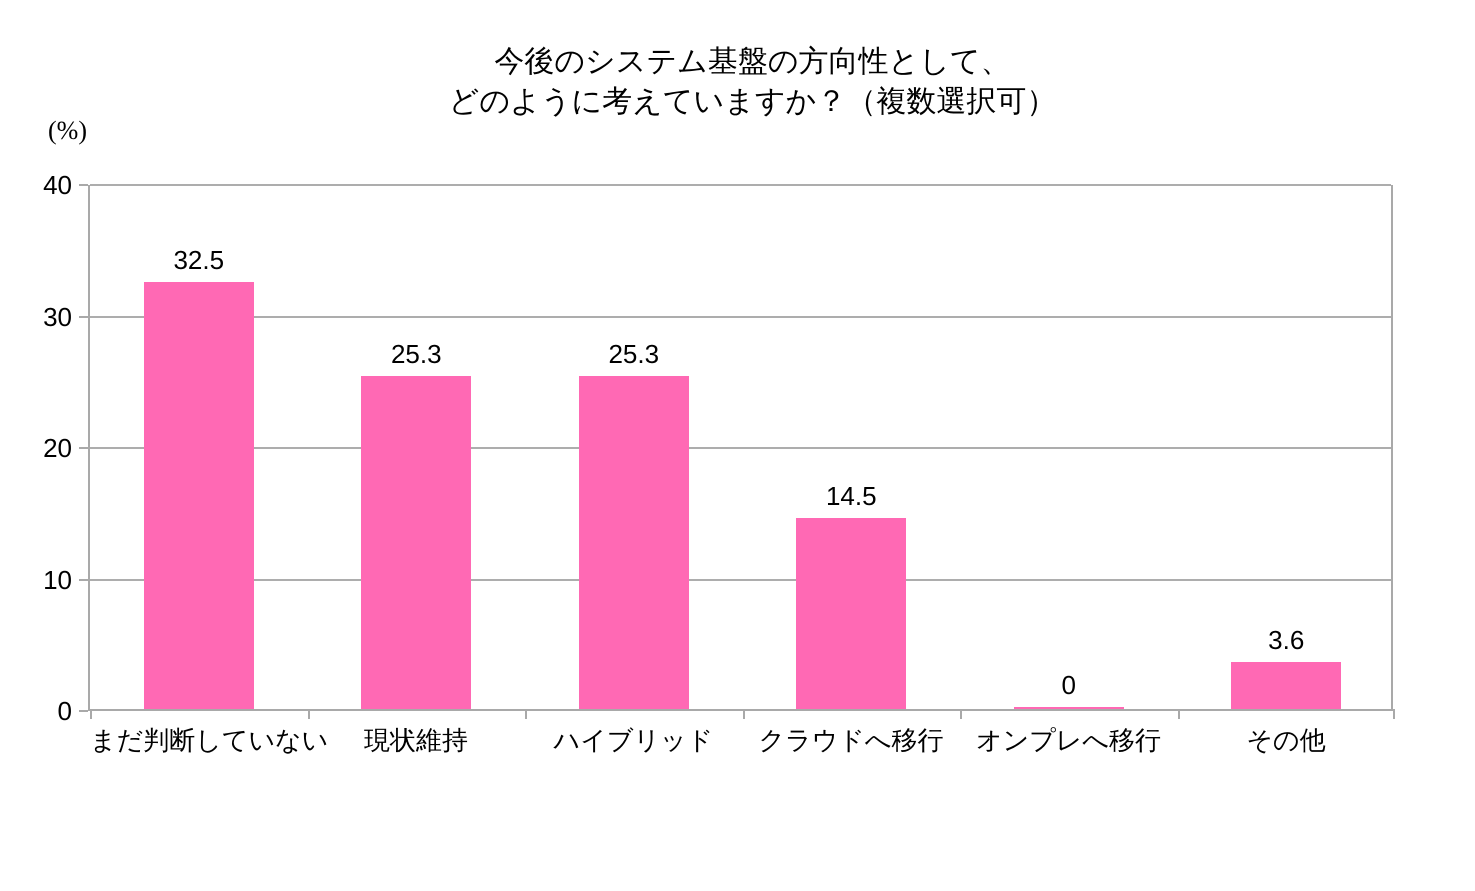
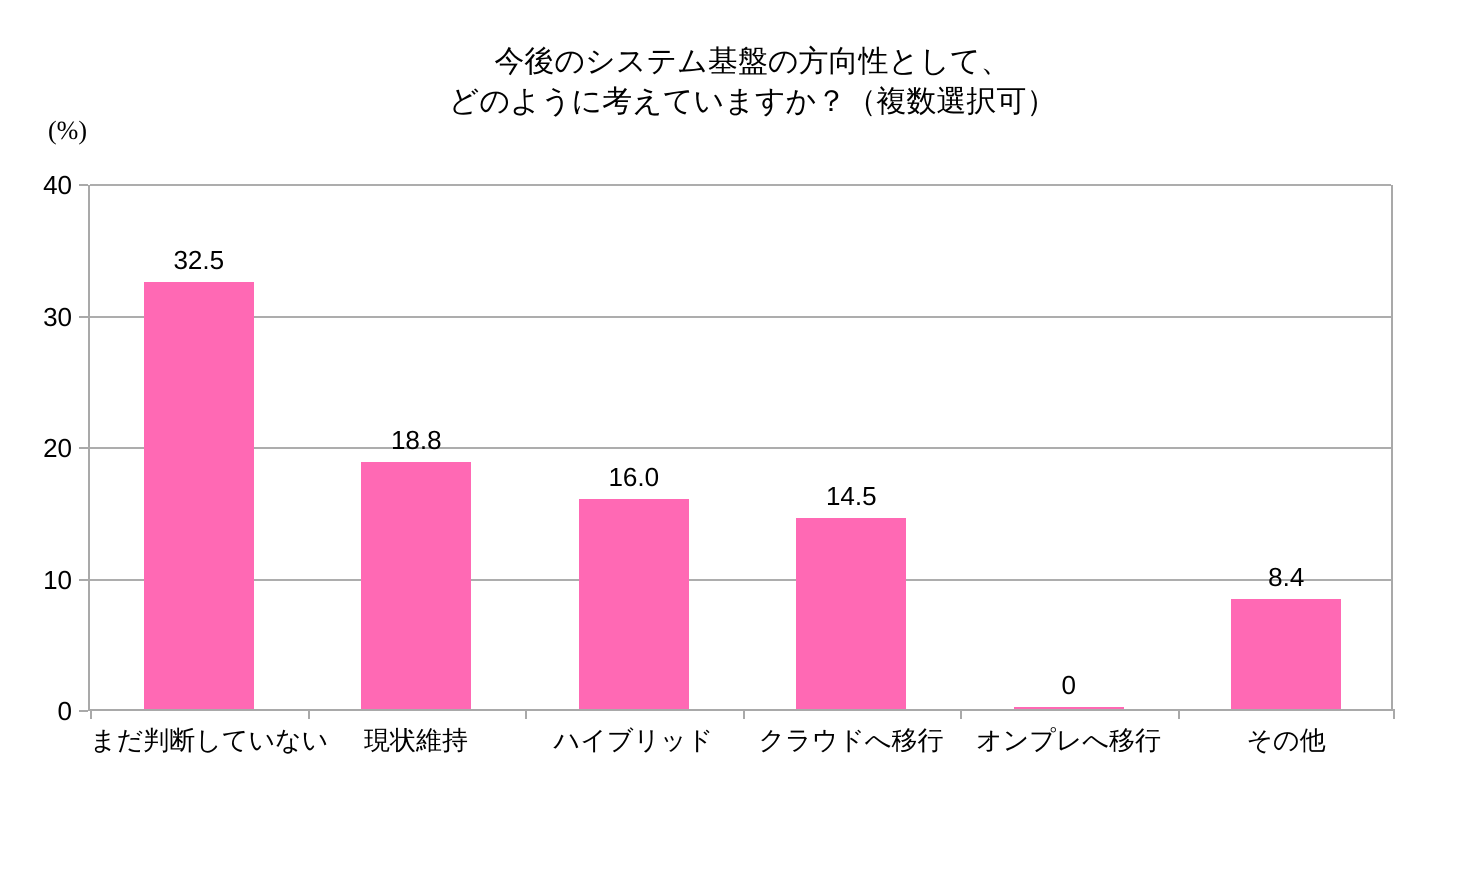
現状維持: 25.3 -> 18.8
ハイブリッド: 25.3 -> 16.0
その他: 3.6 -> 8.4
